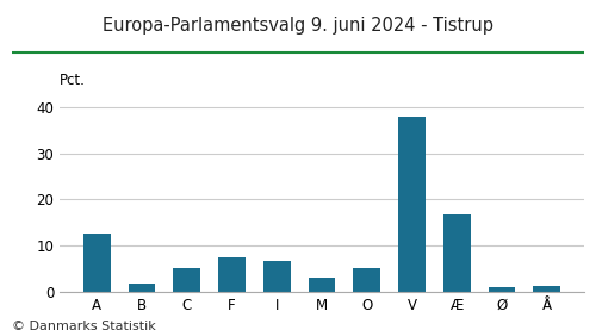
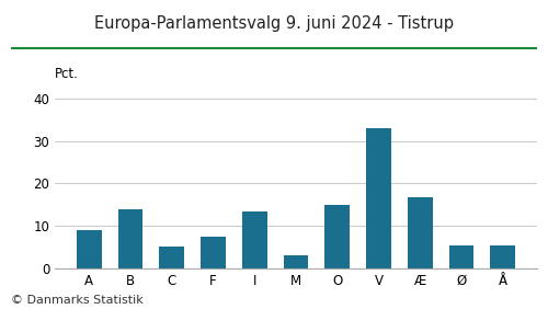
A: 12.7 -> 9.0
B: 2.0 -> 14.0
I: 6.8 -> 13.5
O: 5.1 -> 15.0
V: 37.8 -> 33.0
Ø: 1.2 -> 5.5
Å: 1.3 -> 5.5
